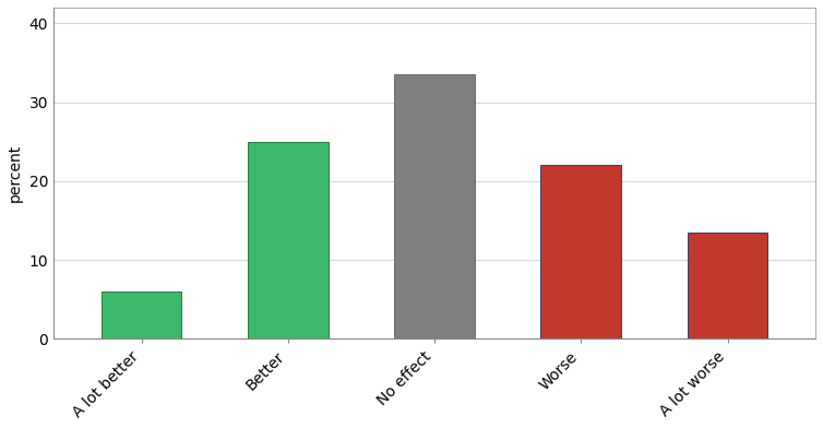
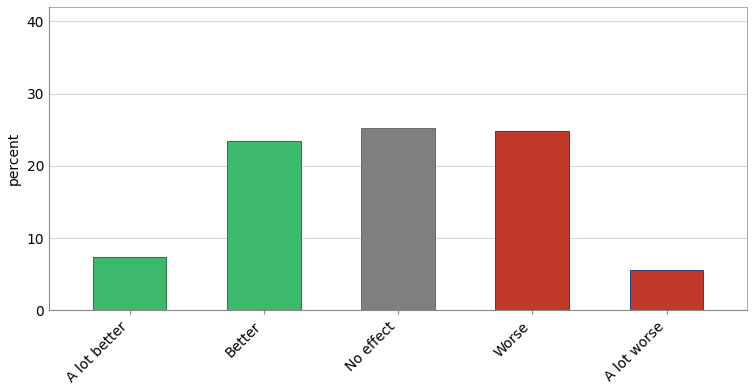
A lot better: 6.0 -> 7.4
Better: 25.0 -> 23.4
No effect: 33.5 -> 25.2
Worse: 22.0 -> 24.8
A lot worse: 13.5 -> 5.6
